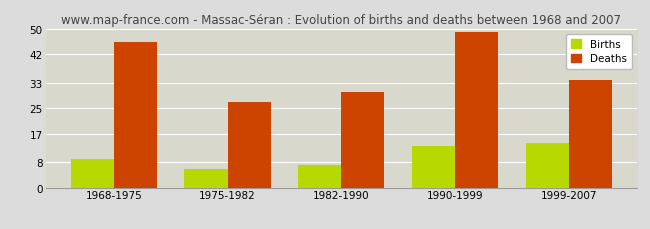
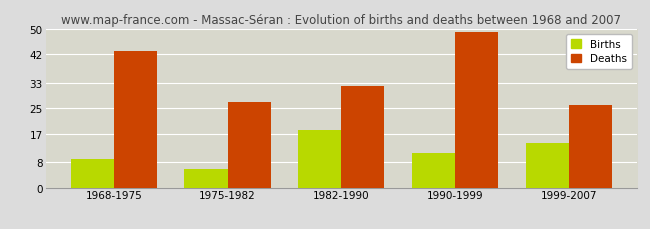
Deaths/1968-1975: 46 -> 43
Births/1982-1990: 7 -> 18
Deaths/1982-1990: 30 -> 32
Births/1990-1999: 13 -> 11
Deaths/1999-2007: 34 -> 26
